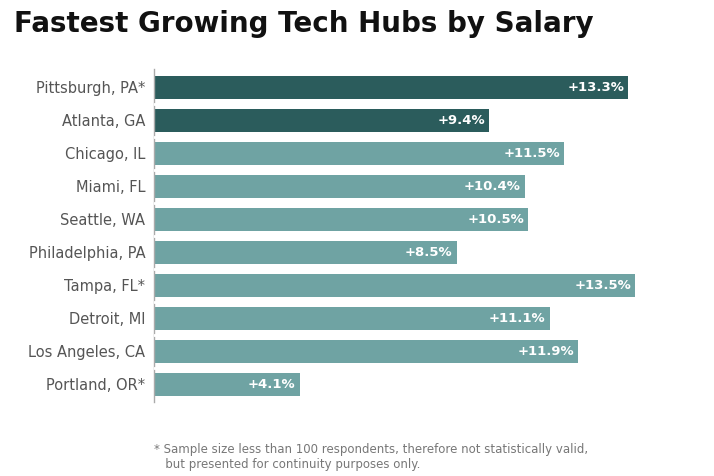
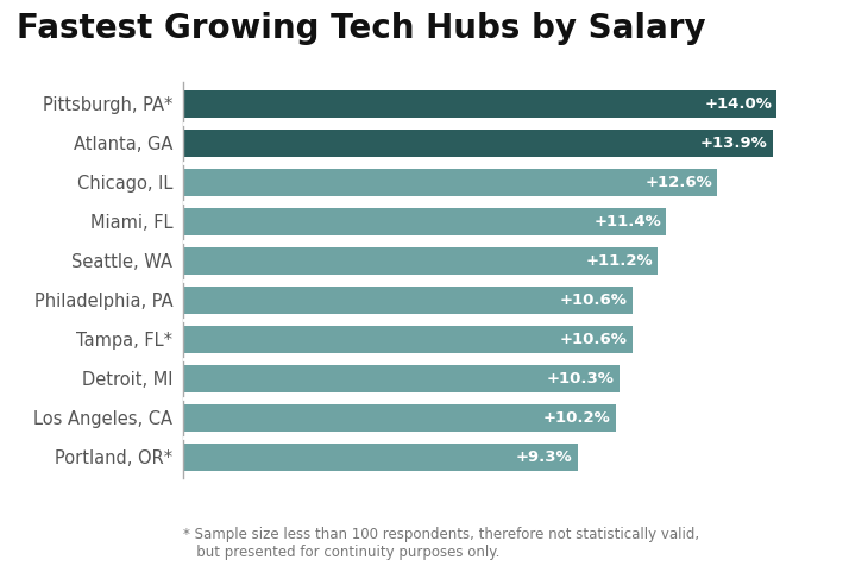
Pittsburgh, PA*: +13.3% -> +14.0%
Atlanta, GA: +9.4% -> +13.9%
Chicago, IL: +11.5% -> +12.6%
Miami, FL: +10.4% -> +11.4%
Seattle, WA: +10.5% -> +11.2%
Philadelphia, PA: +8.5% -> +10.6%
Tampa, FL*: +13.5% -> +10.6%
Detroit, MI: +11.1% -> +10.3%
Los Angeles, CA: +11.9% -> +10.2%
Portland, OR*: +4.1% -> +9.3%
